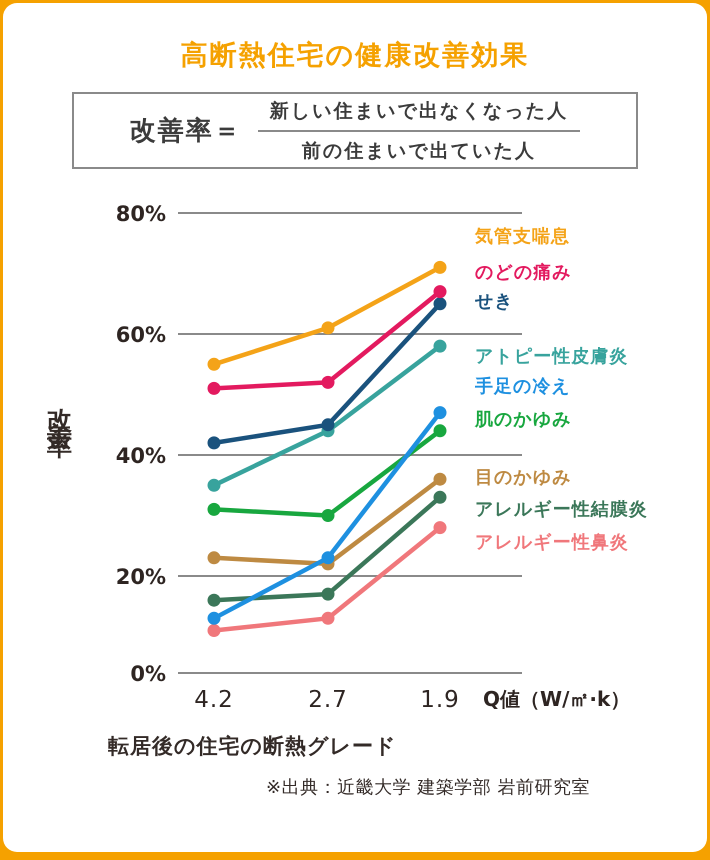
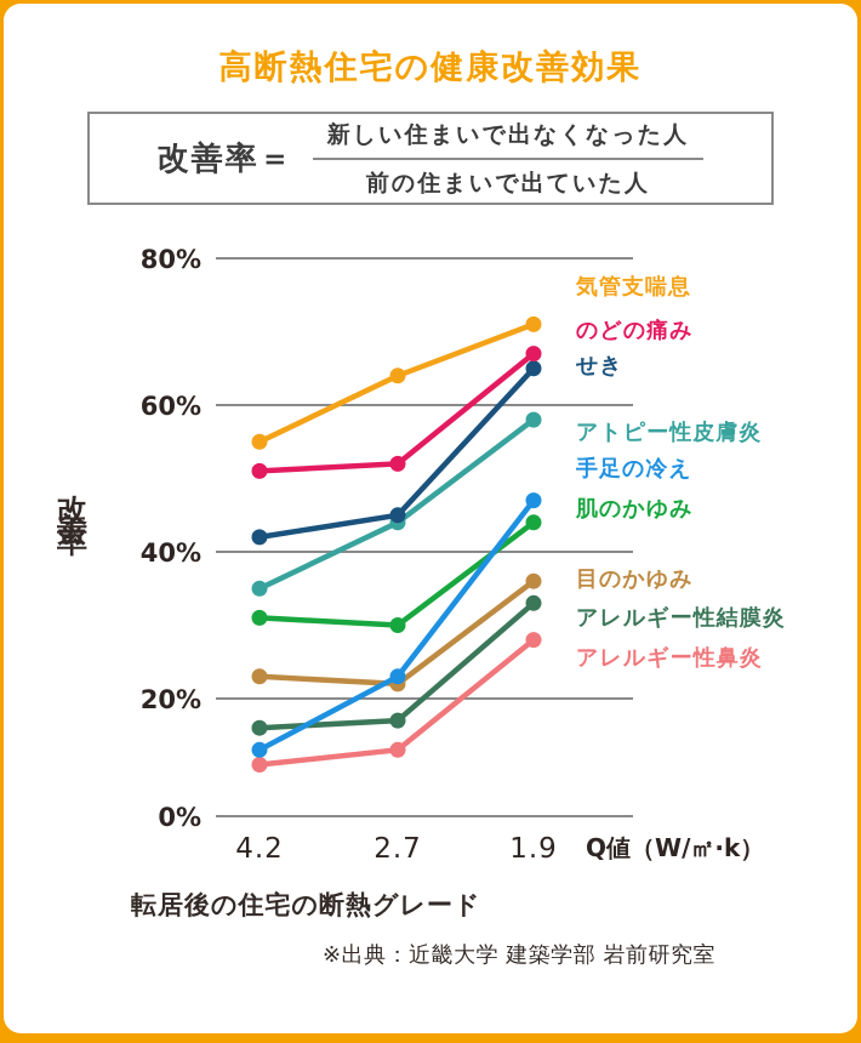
気管支喘息/2.7: 61% -> 64%
